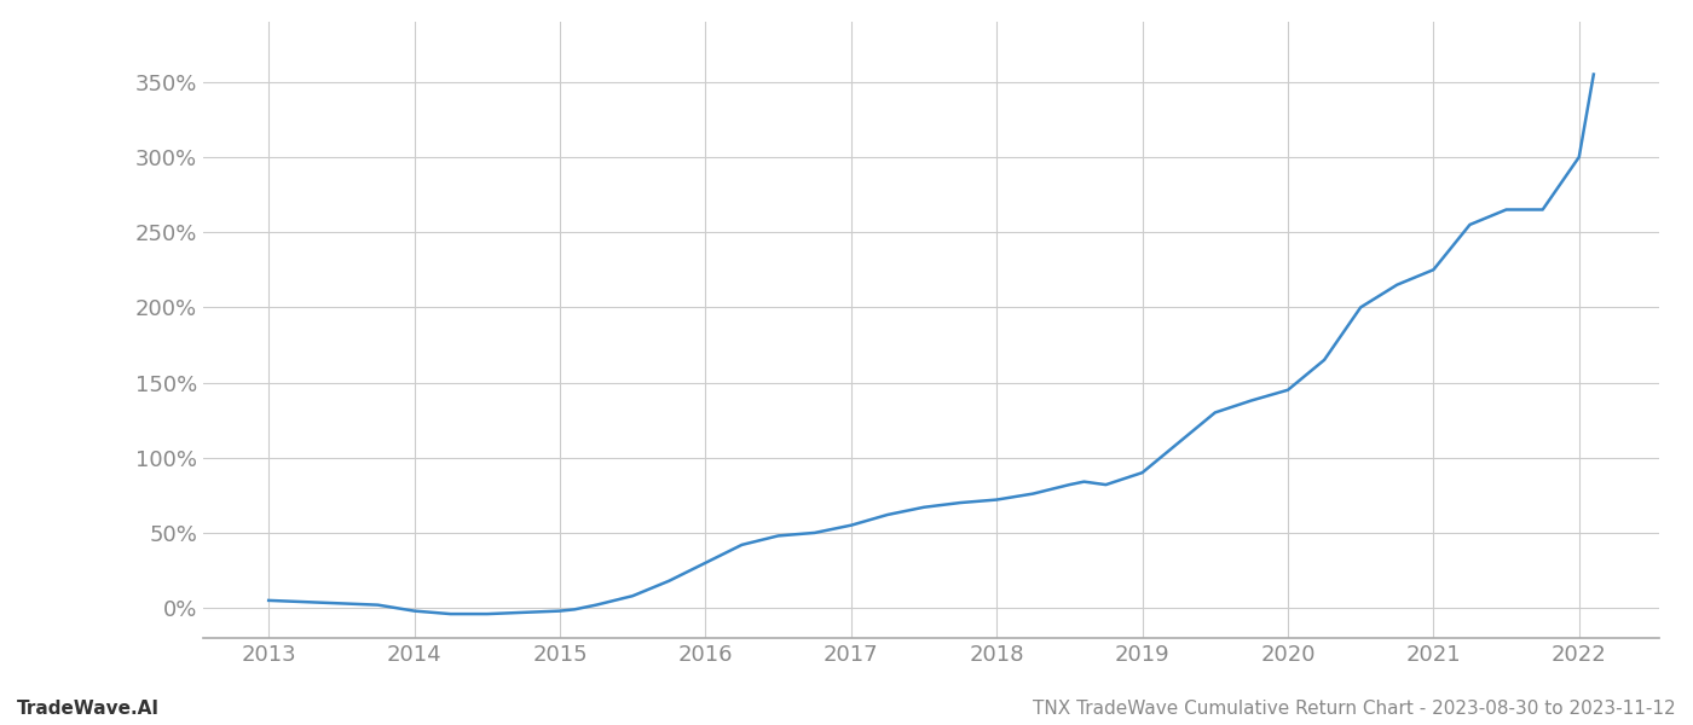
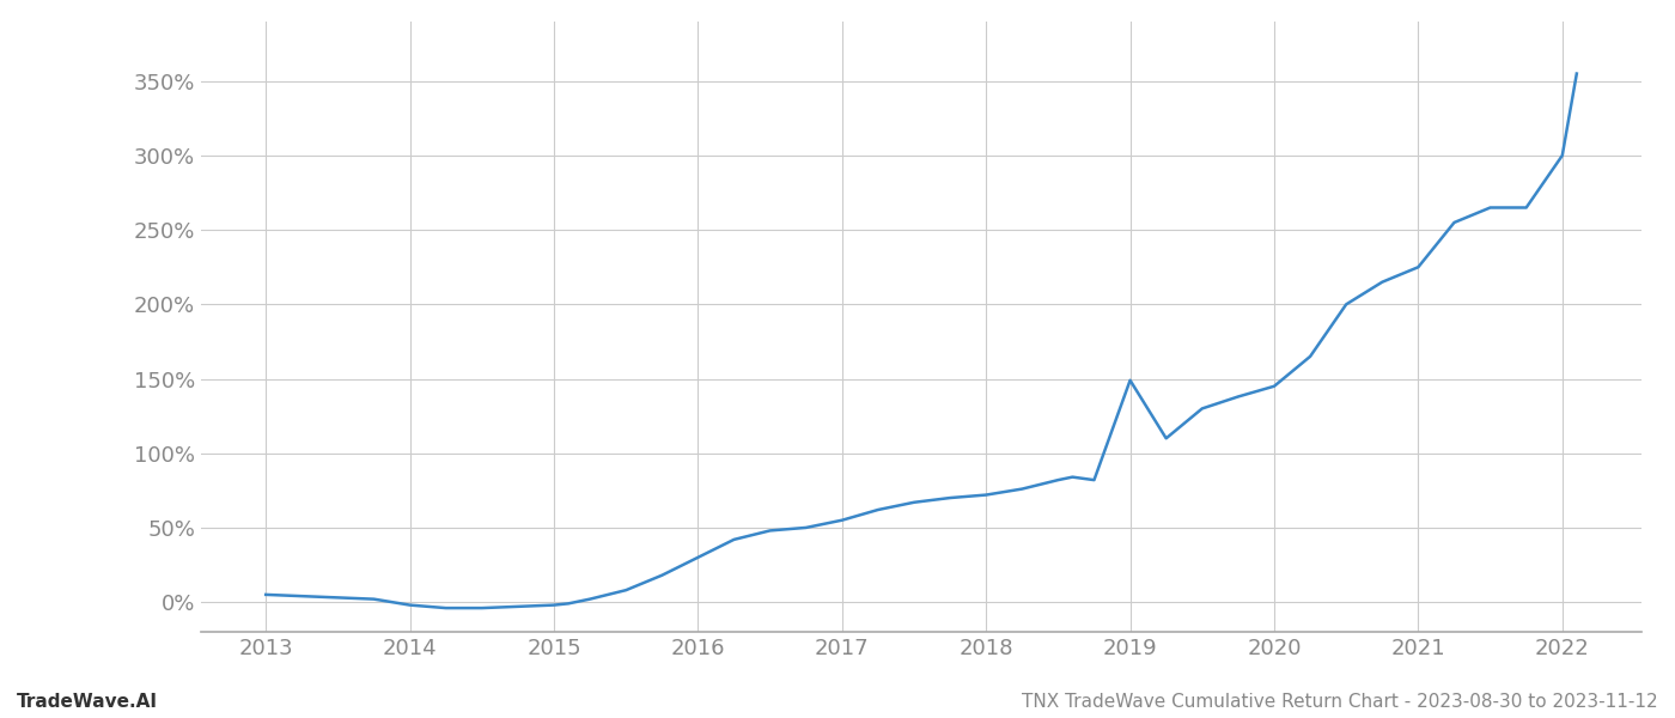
2019: 90% -> 149%
